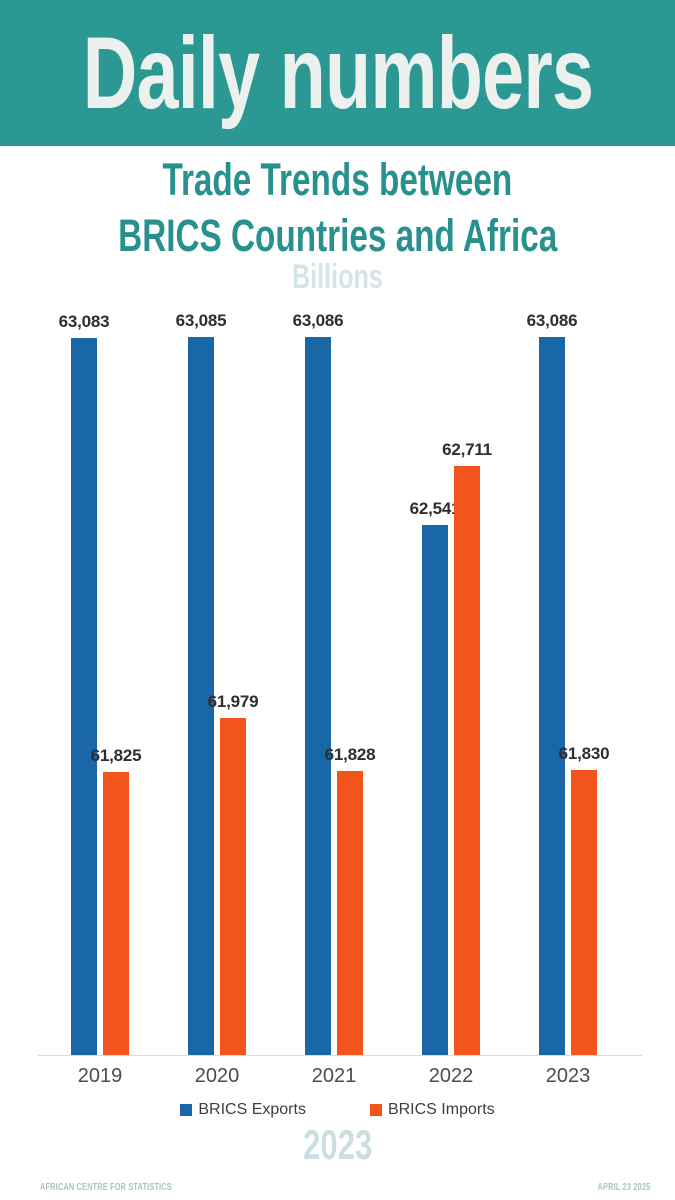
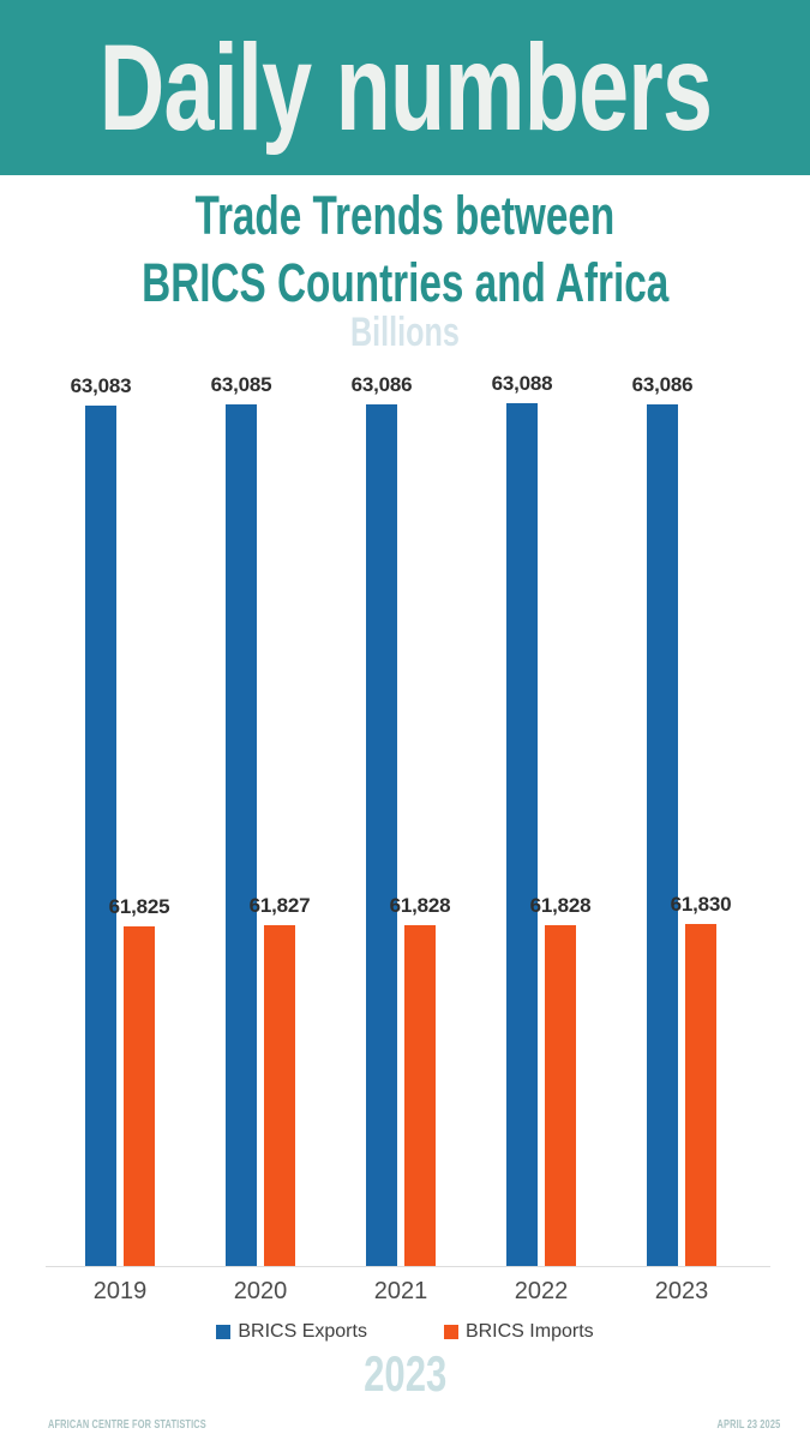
BRICS Imports/2020: 61,979 -> 61,827
BRICS Exports/2022: 62,541 -> 63,088
BRICS Imports/2022: 62,711 -> 61,828
